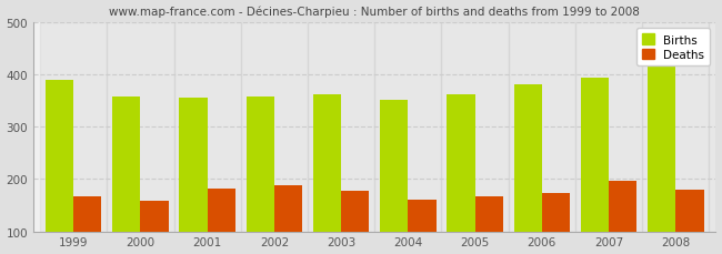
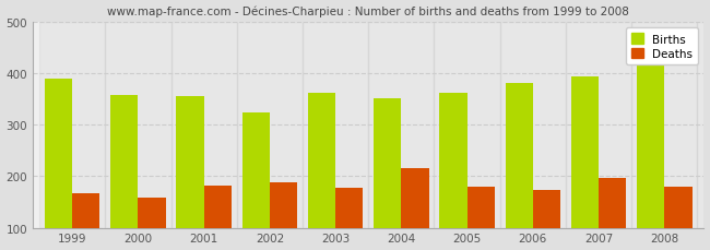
Births/2002: 357 -> 325
Deaths/2004: 160 -> 215
Deaths/2005: 166 -> 180
